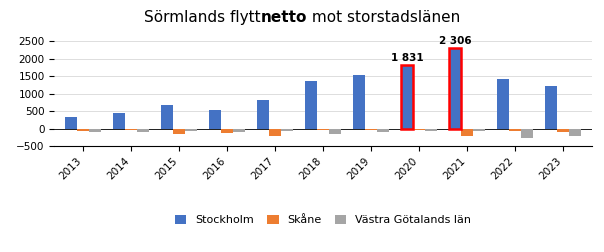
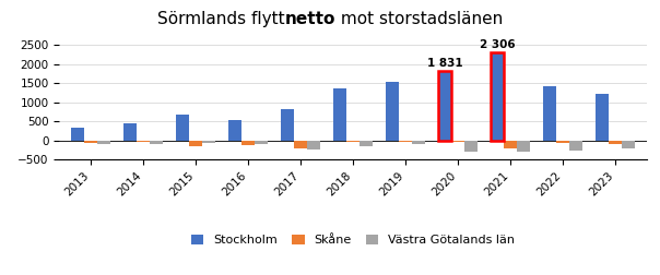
Västra Götalands län/2017: -60 -> -250
Västra Götalands län/2020: -60 -> -300
Västra Götalands län/2021: -60 -> -300
